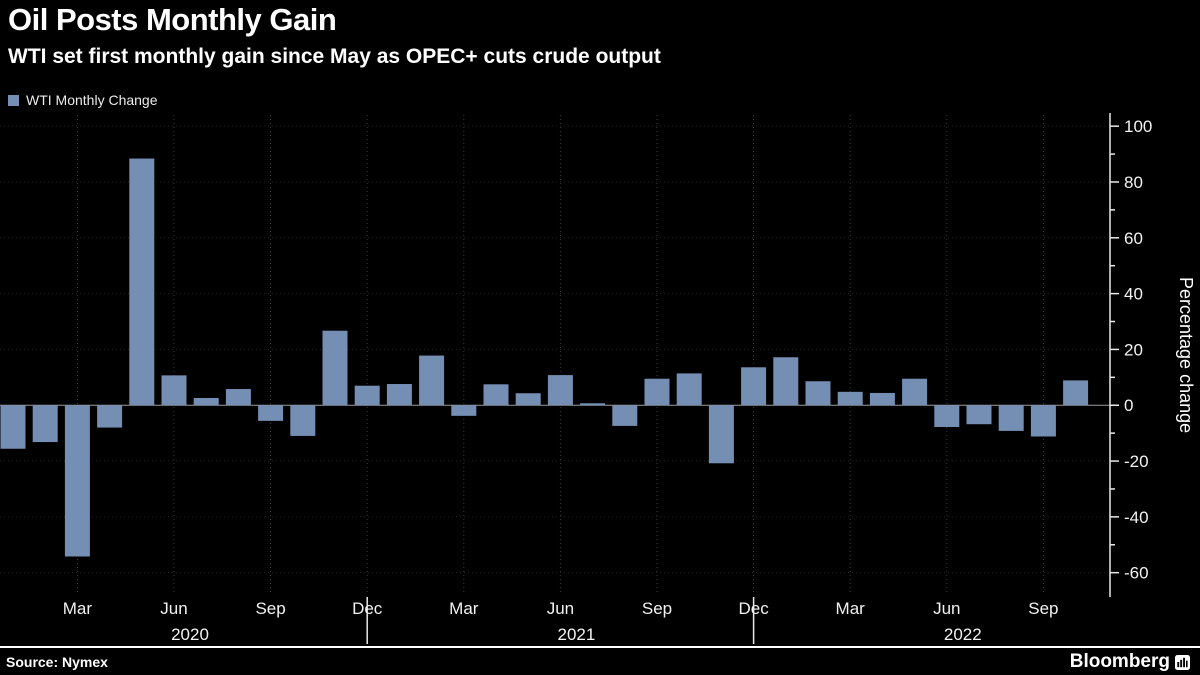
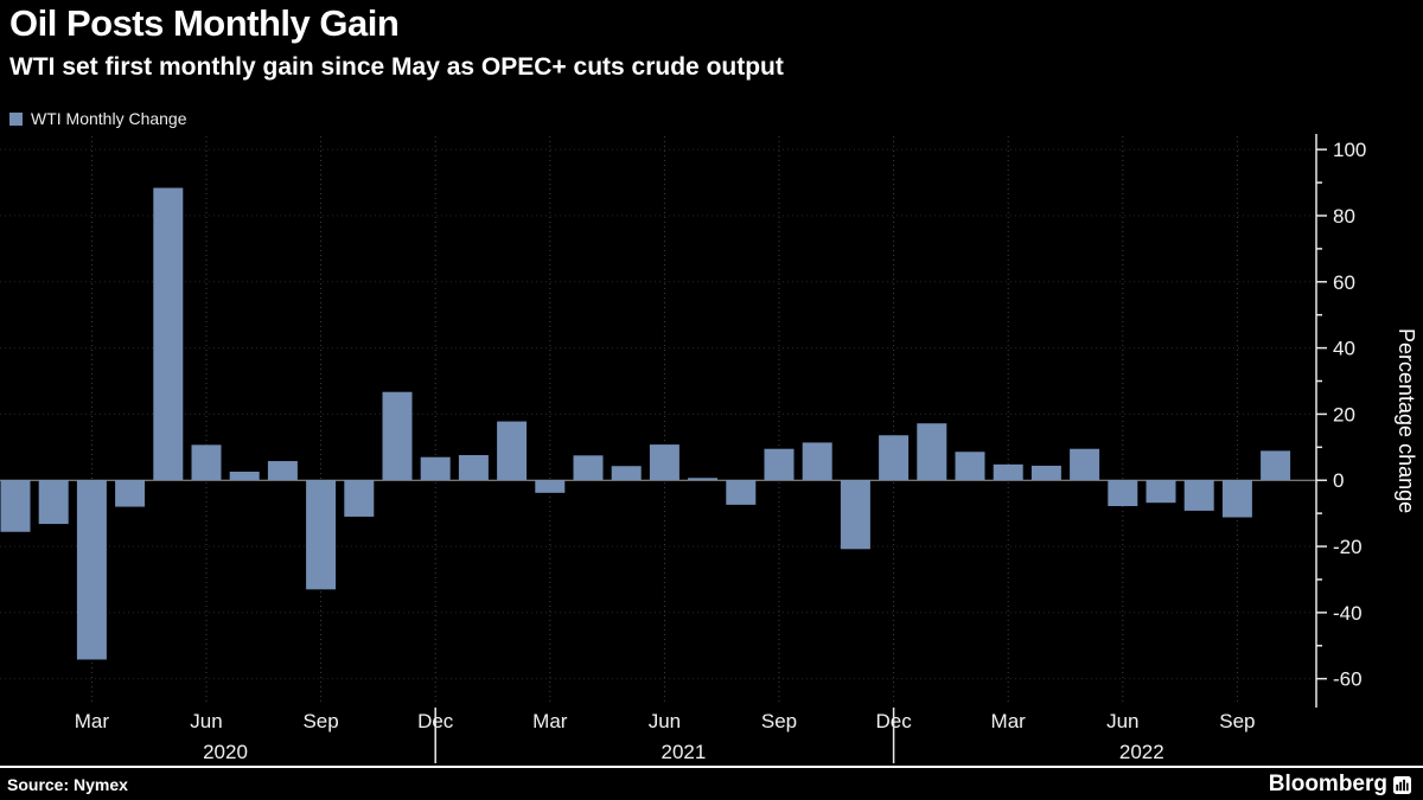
Sep 2020: -6 -> -33
